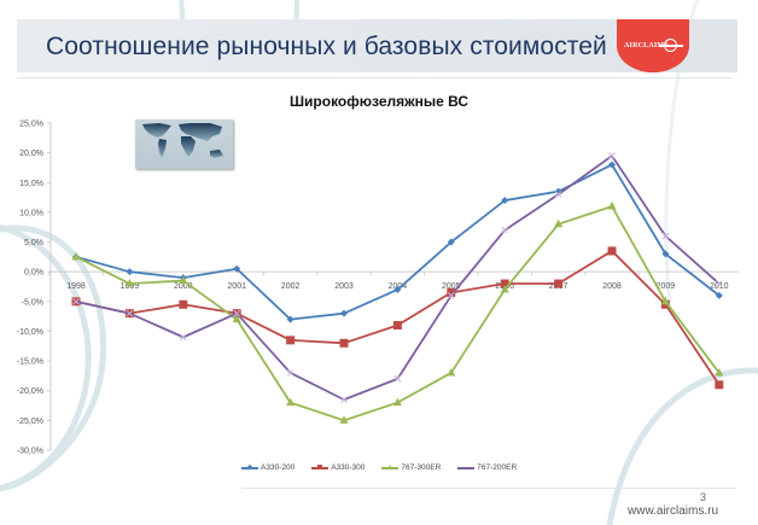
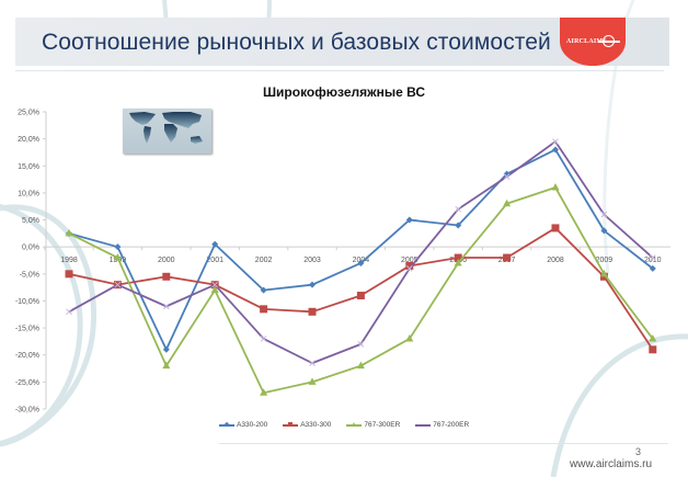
767-200ER/1998: -5% -> -12%
A330-200/2000: -1% -> -19%
767-300ER/2000: -2% -> -22%
767-300ER/2002: -22% -> -27%
A330-200/2006: 12% -> 4%
